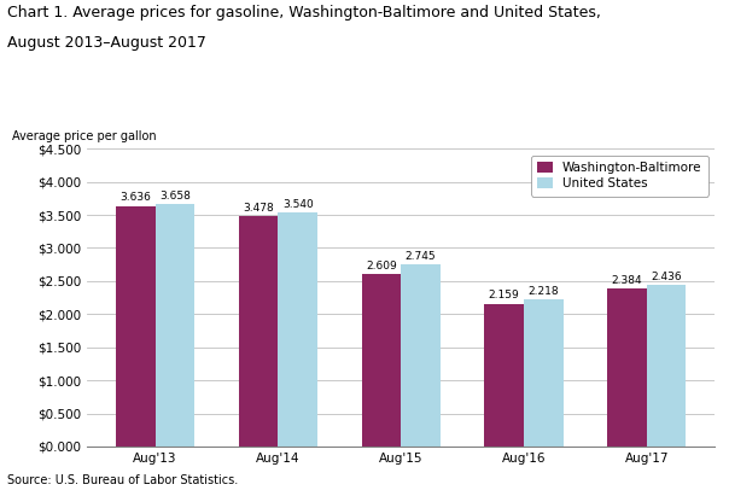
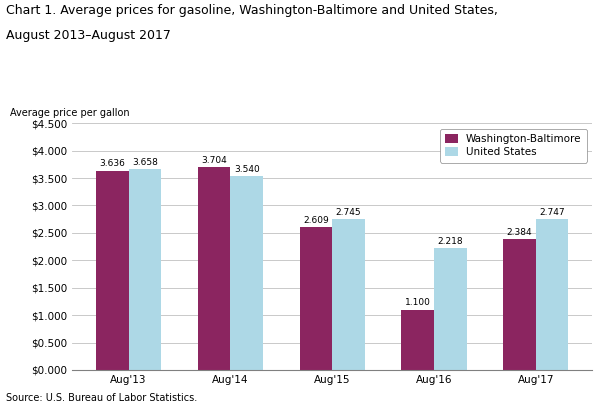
Washington-Baltimore/Aug'14: 3.478 -> 3.704
Washington-Baltimore/Aug'16: 2.159 -> 1.100
United States/Aug'17: 2.436 -> 2.747
